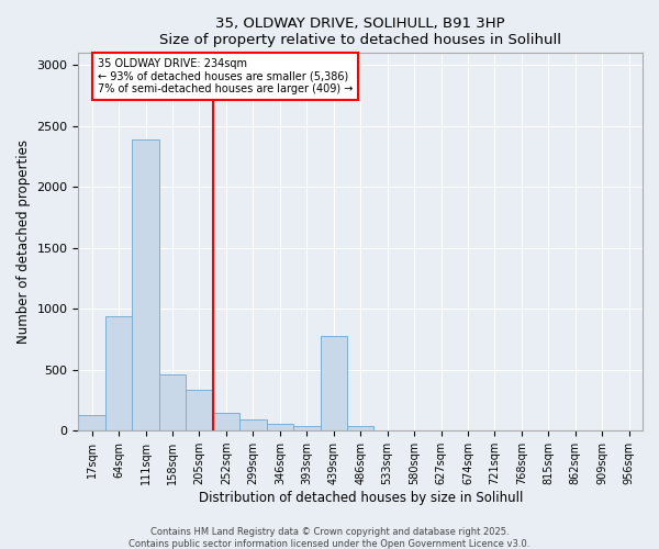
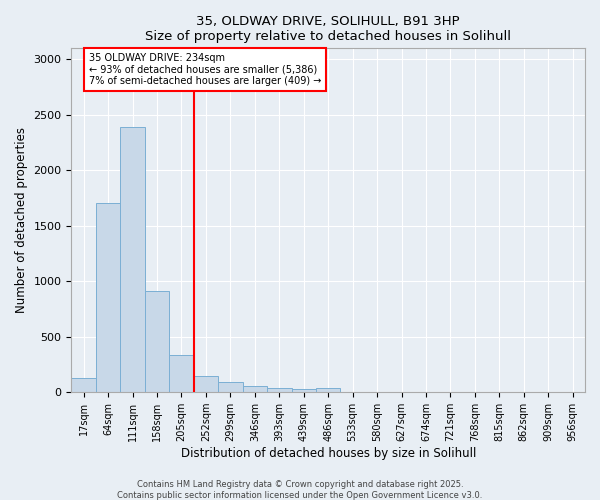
64sqm: 940 -> 1710
158sqm: 460 -> 910
439sqm: 780 -> 20
